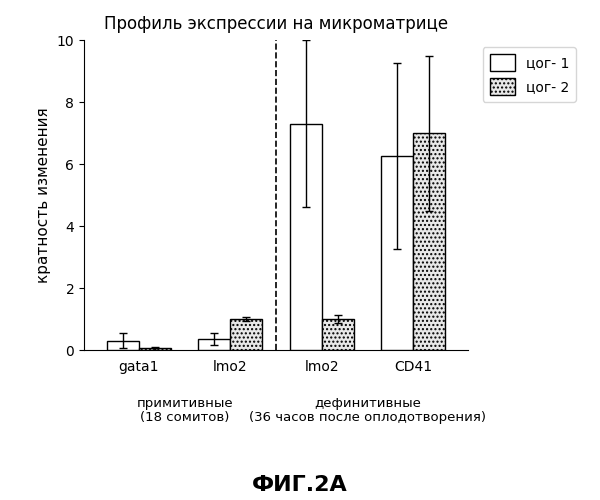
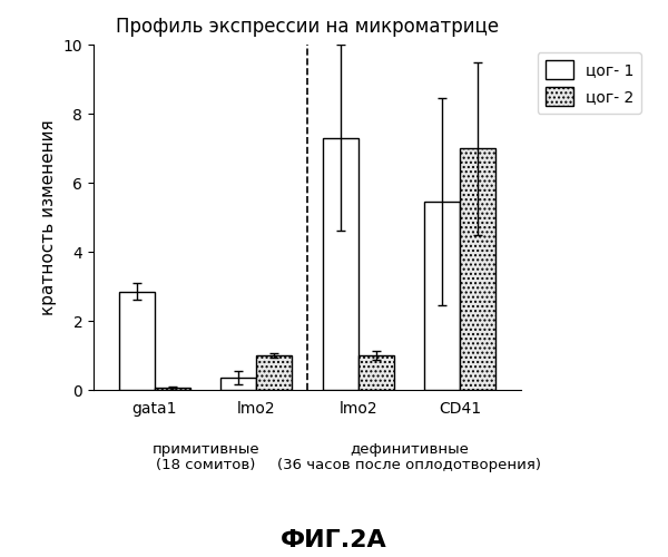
цог- 1/gata1: 0.30 -> 2.85
цог- 1/CD41: 6.25 -> 5.45
